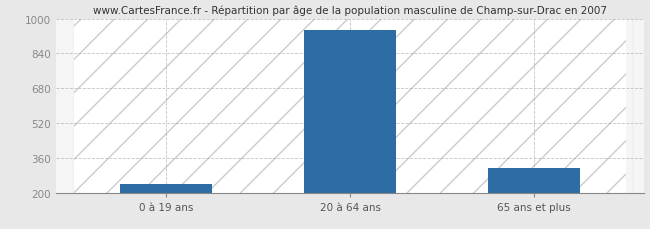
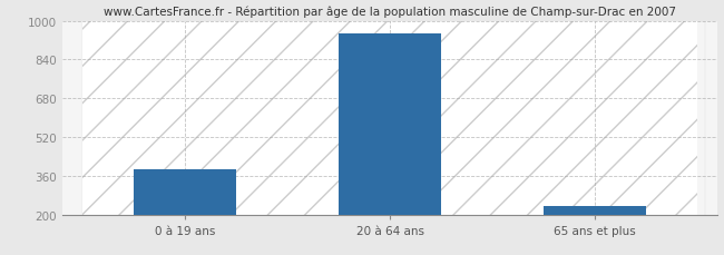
0 à 19 ans: 240 -> 390
65 ans et plus: 315 -> 235
